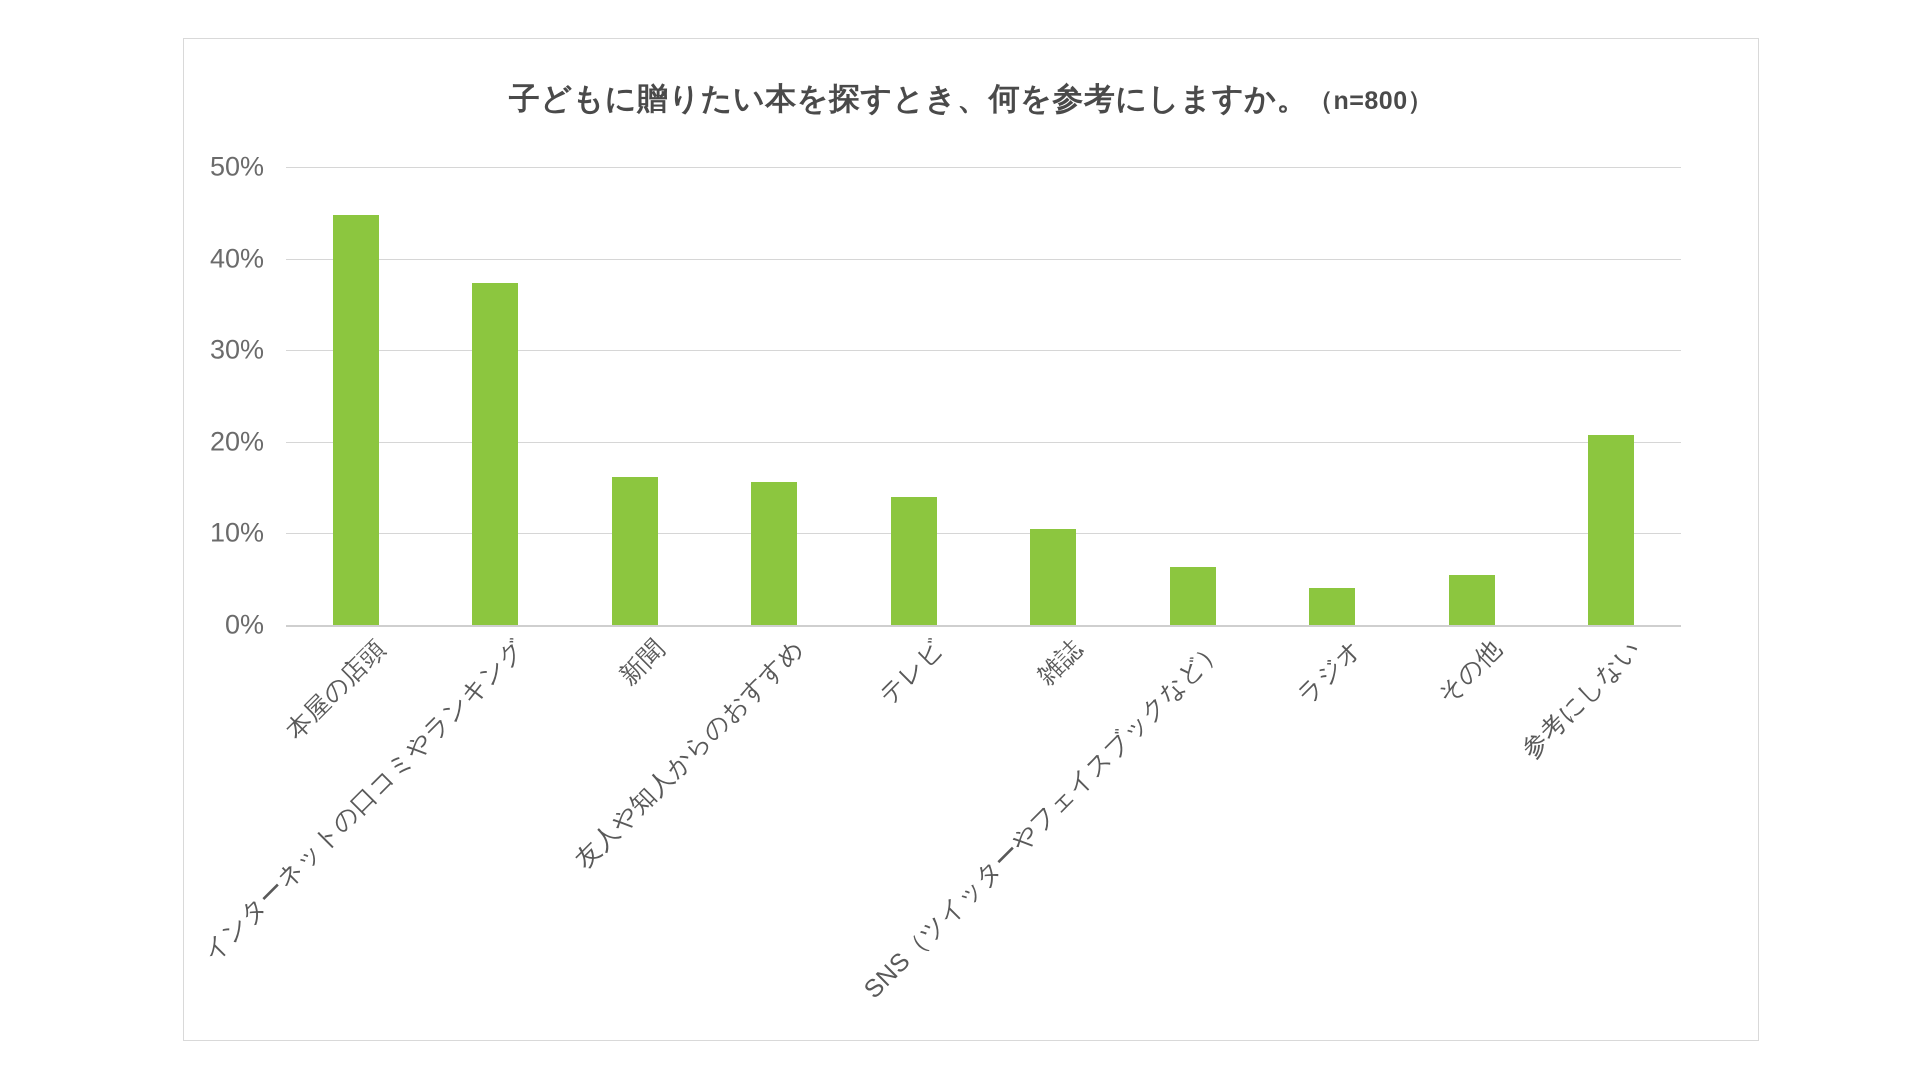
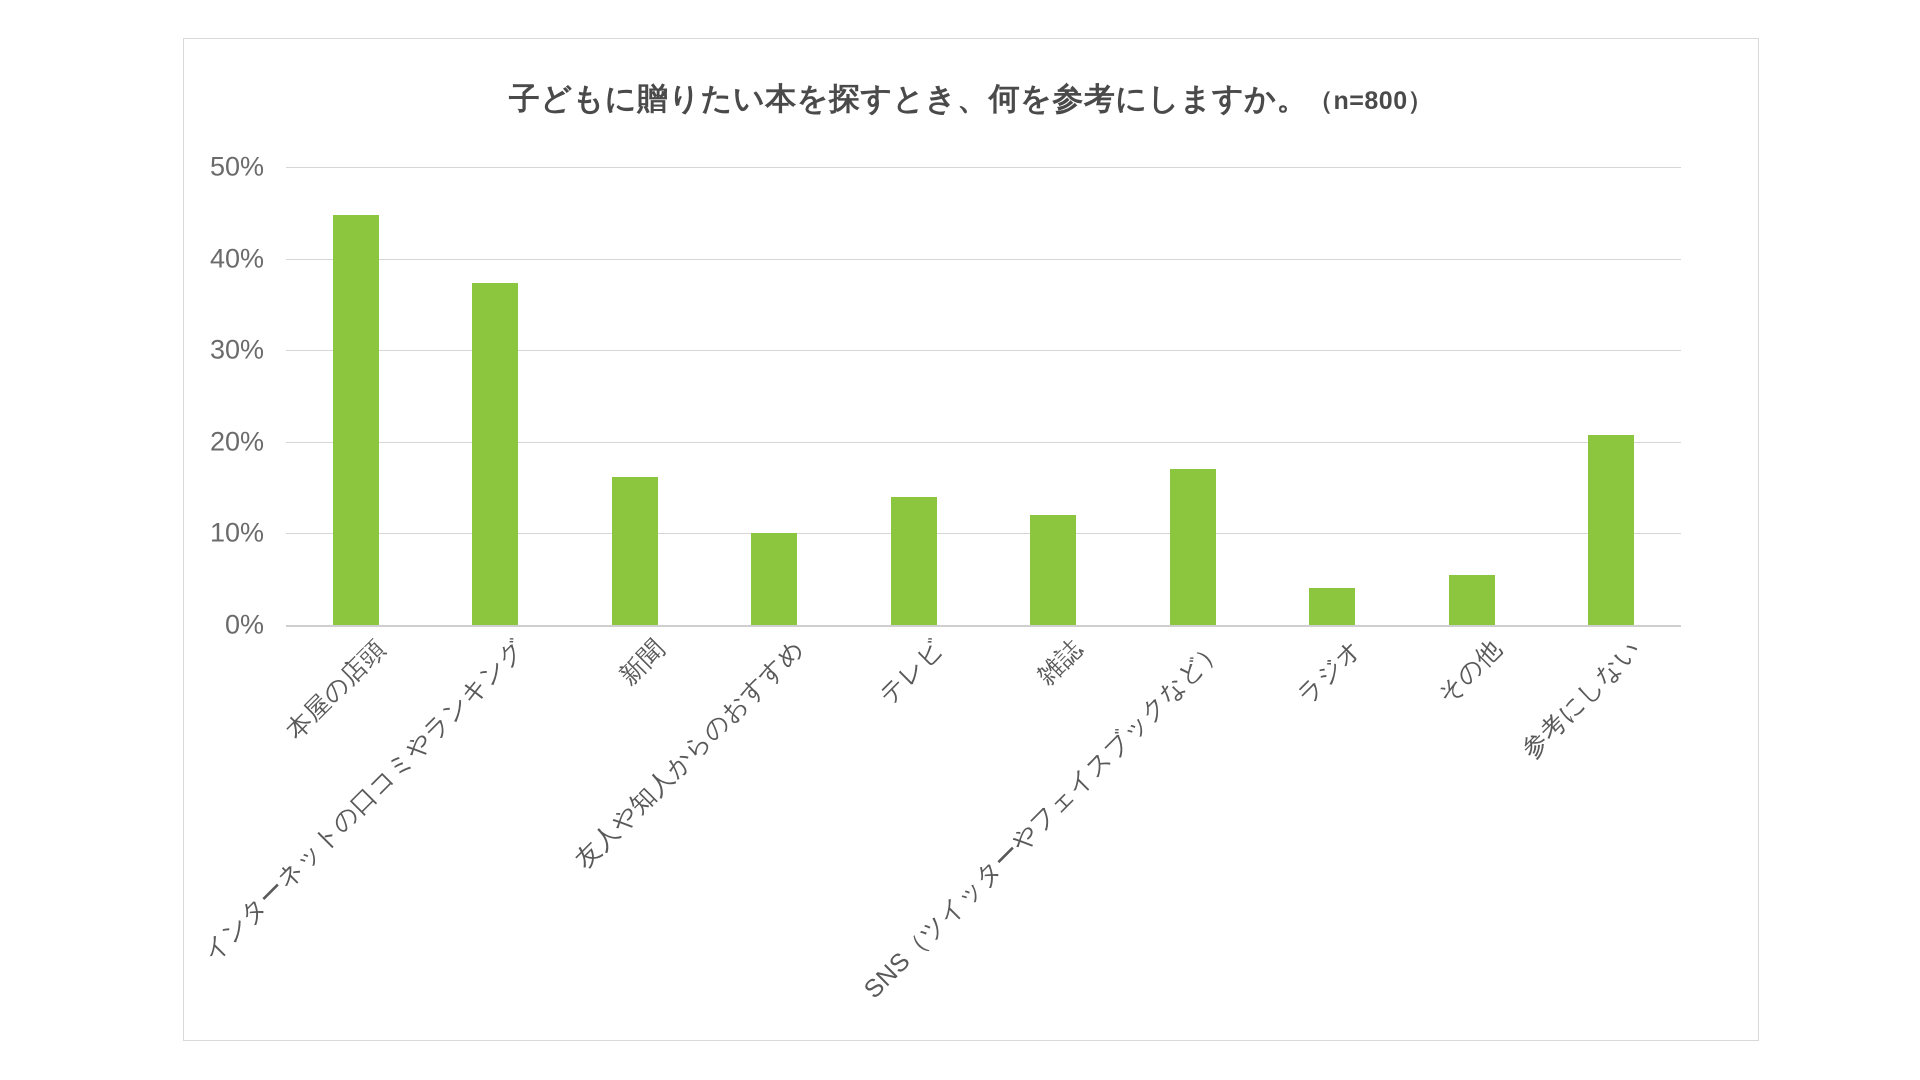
友人や知人からのおすすめ: 16% -> 10%
雑誌: 10% -> 12%
SNS（ツイッターやフェイスブックなど）: 6% -> 17%
